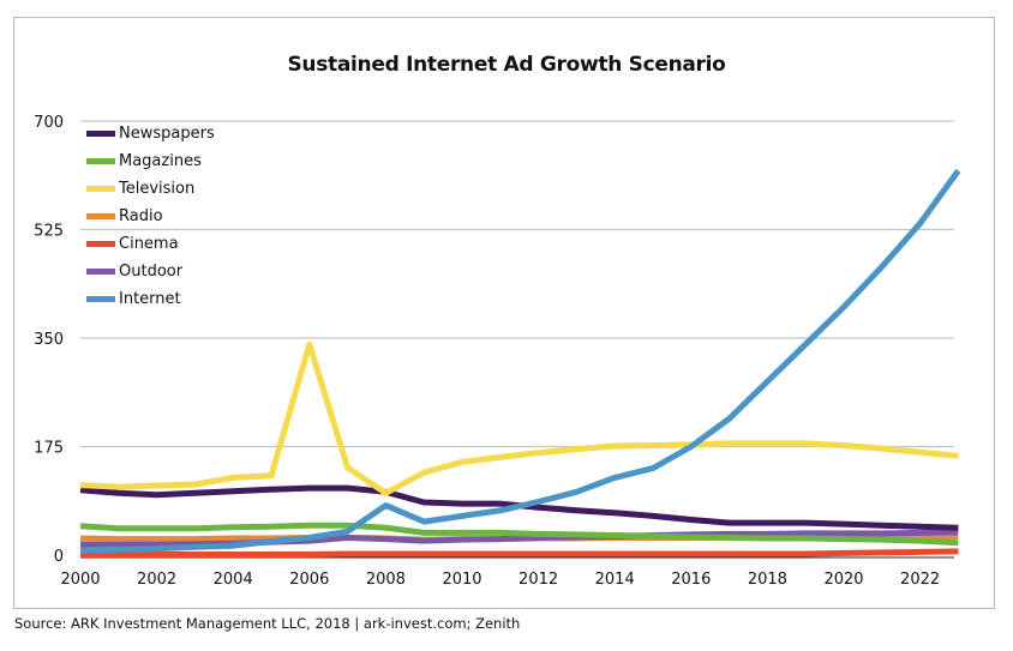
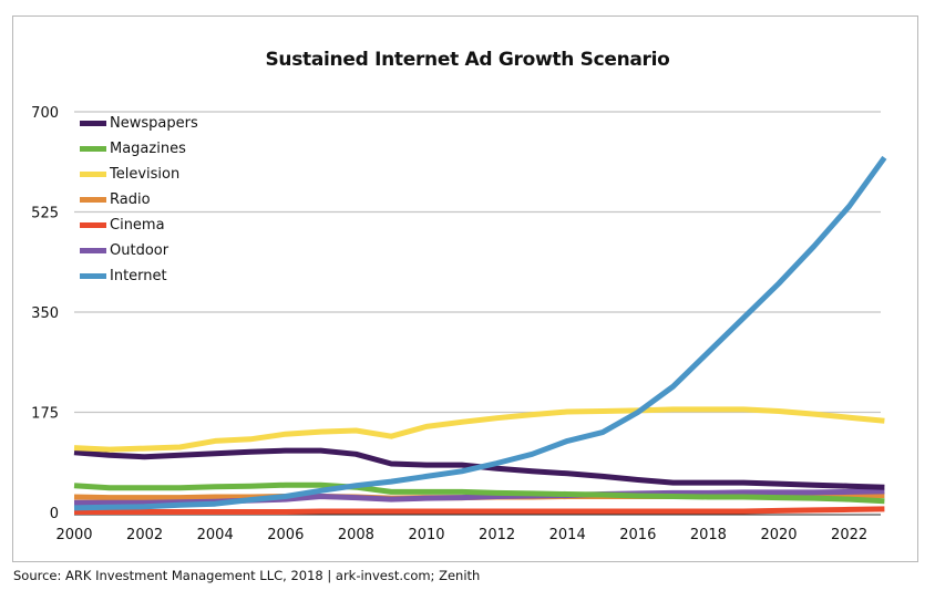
Television/2006: 340 -> 140
Television/2008: 100 -> 140
Internet/2008: 80 -> 50
